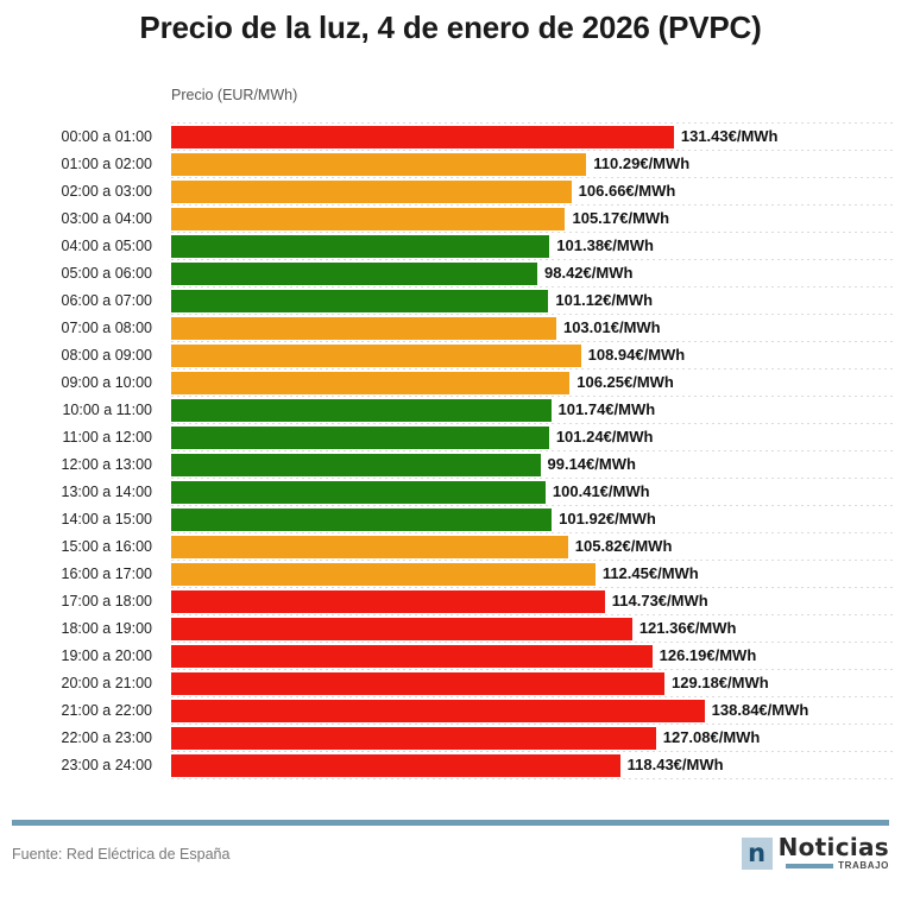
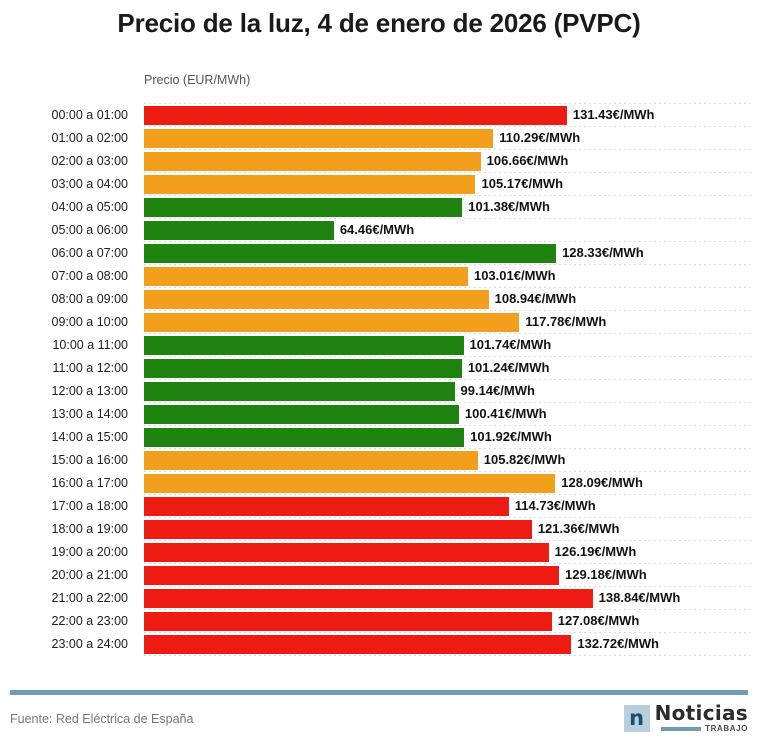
05:00 a 06:00: 98.42 -> 64.46
06:00 a 07:00: 101.12 -> 128.33
09:00 a 10:00: 106.25 -> 117.78
16:00 a 17:00: 112.45 -> 128.09
23:00 a 24:00: 118.43 -> 132.72
